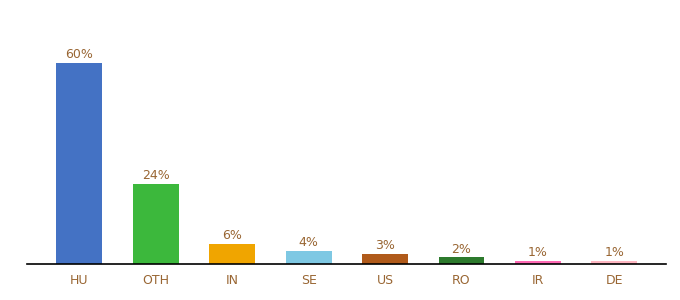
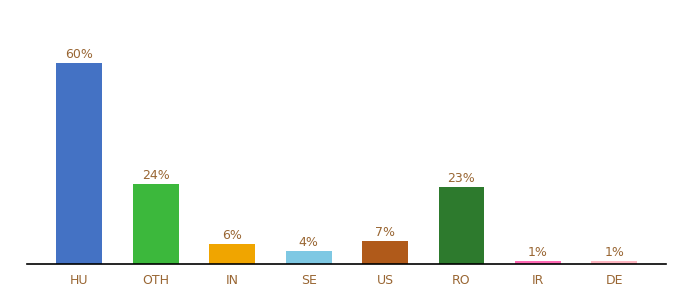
US: 3% -> 7%
RO: 2% -> 23%
